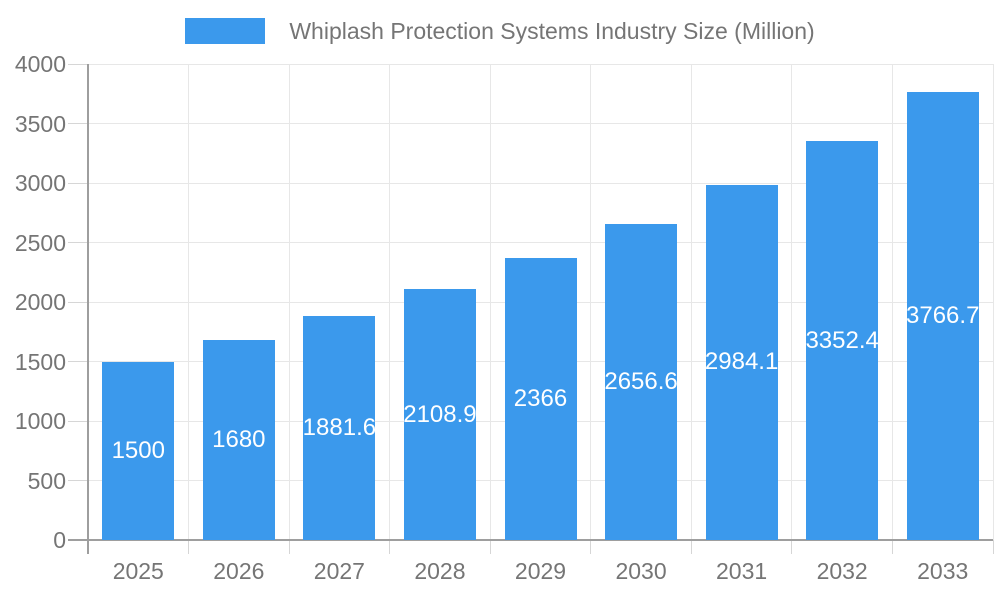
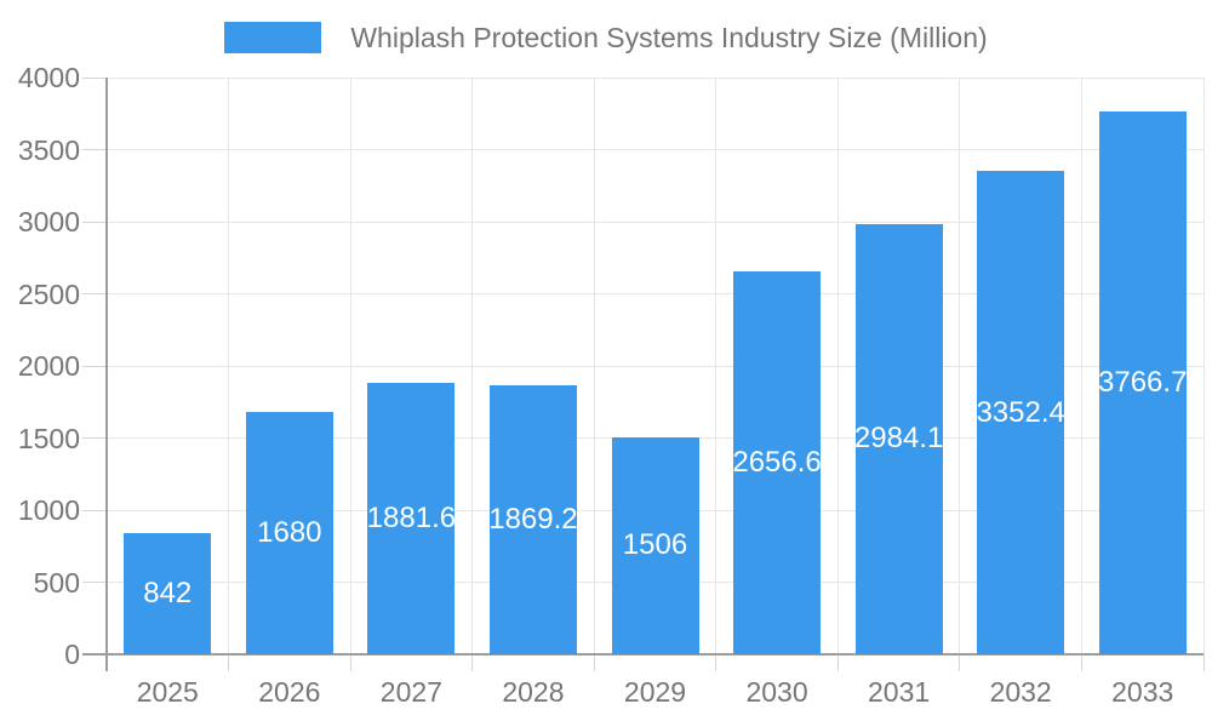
2025: 1500 -> 842
2028: 2108.9 -> 1869.2
2029: 2366 -> 1506
